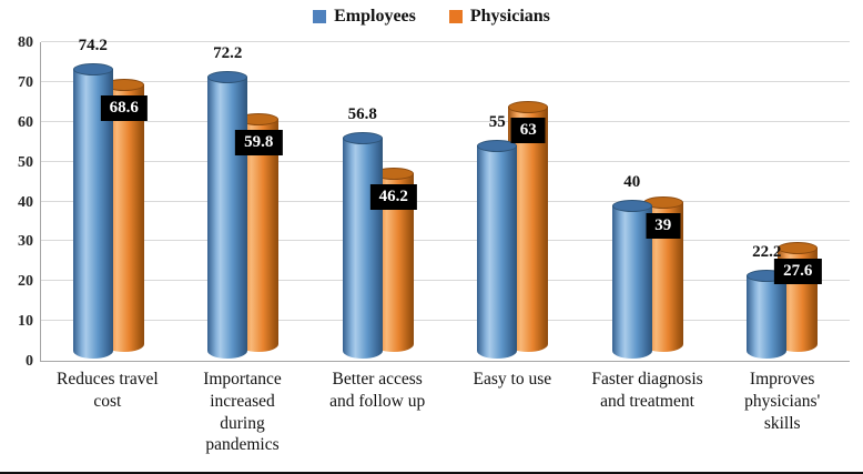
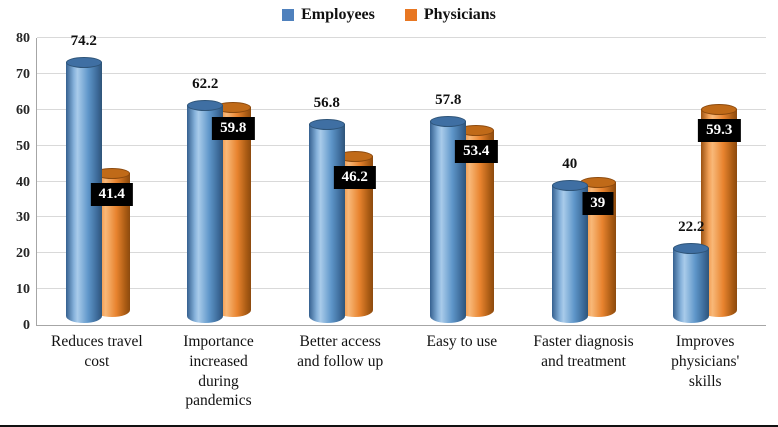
Physicians/Reduces travel cost: 68.6 -> 41.4
Employees/Importance increased during pandemics: 72.2 -> 62.2
Employees/Easy to use: 55 -> 57.8
Physicians/Easy to use: 63 -> 53.4
Physicians/Improves physicians' skills: 27.6 -> 59.3
